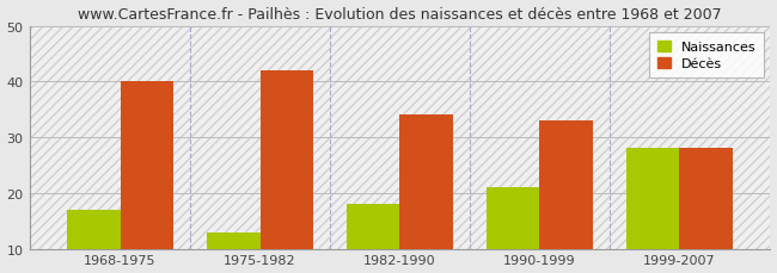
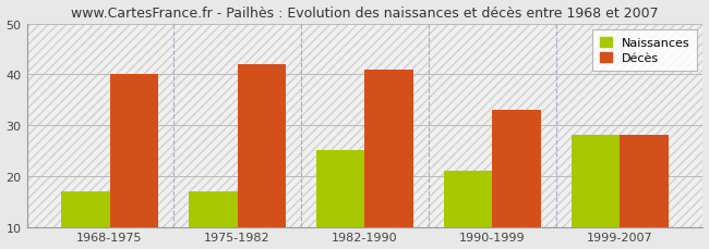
Naissances/1975-1982: 13 -> 17
Naissances/1982-1990: 18 -> 25
Décès/1982-1990: 34 -> 41
